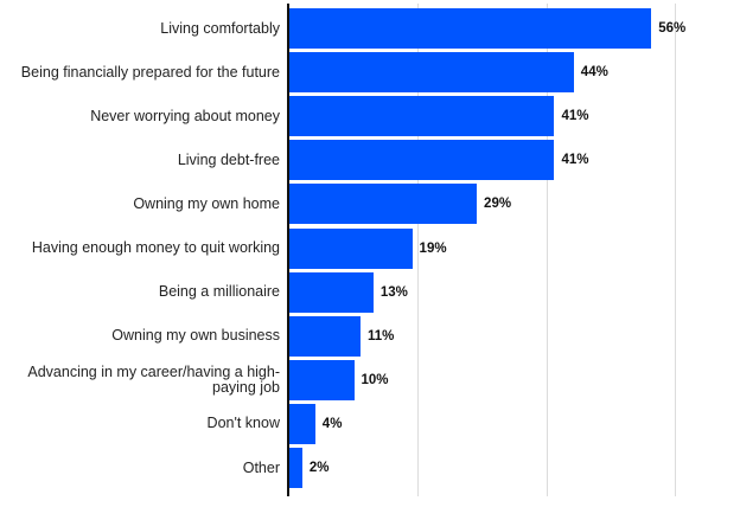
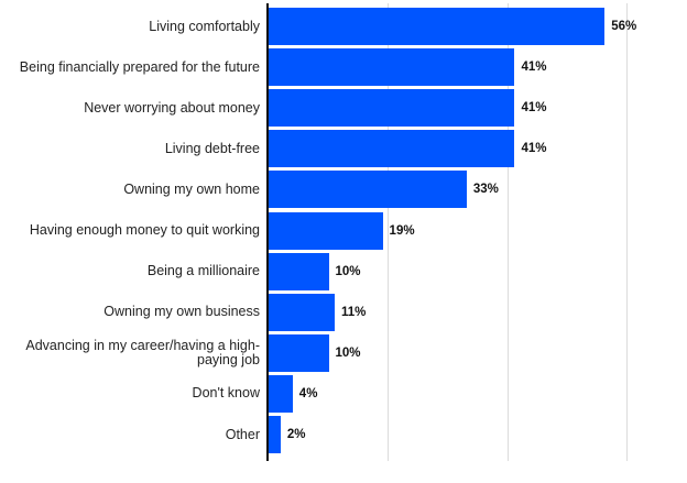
Being financially prepared for the future: 44% -> 41%
Owning my own home: 29% -> 33%
Being a millionaire: 13% -> 10%
